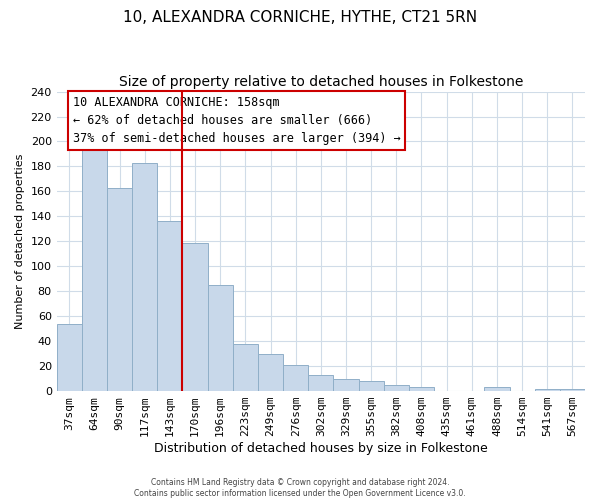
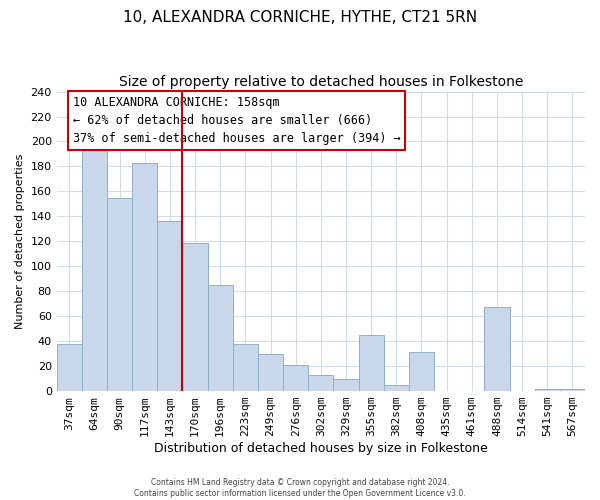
37sqm: 54 -> 38
90sqm: 163 -> 155
355sqm: 8 -> 45
408sqm: 3 -> 31
488sqm: 3 -> 67
